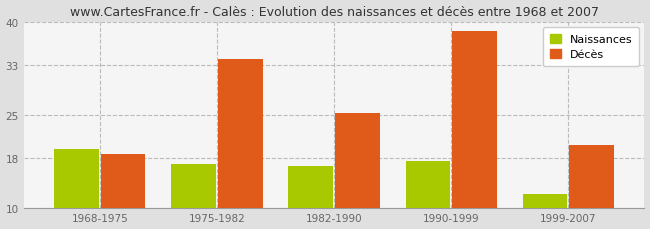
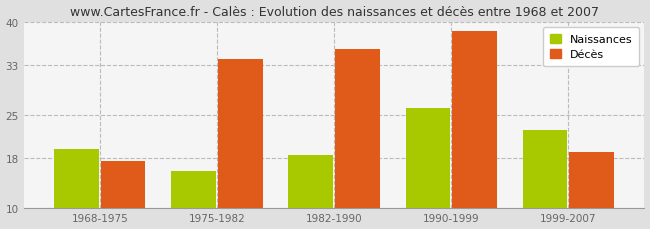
Décès/1968-1975: 18.6 -> 17.5
Naissances/1975-1982: 17.0 -> 16.0
Naissances/1982-1990: 16.8 -> 18.5
Décès/1982-1990: 25.2 -> 35.5
Naissances/1990-1999: 17.6 -> 26.0
Naissances/1999-2007: 12.2 -> 22.5
Décès/1999-2007: 20.2 -> 19.0
